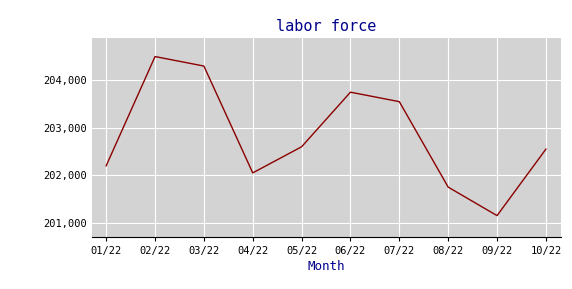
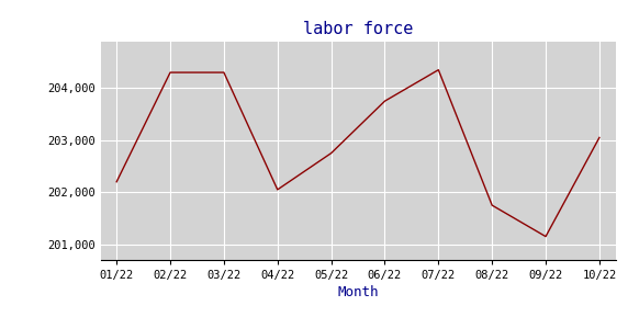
02/22: 204,500 -> 204,300
05/22: 202,600 -> 202,750
07/22: 203,550 -> 204,350
10/22: 202,550 -> 203,050
